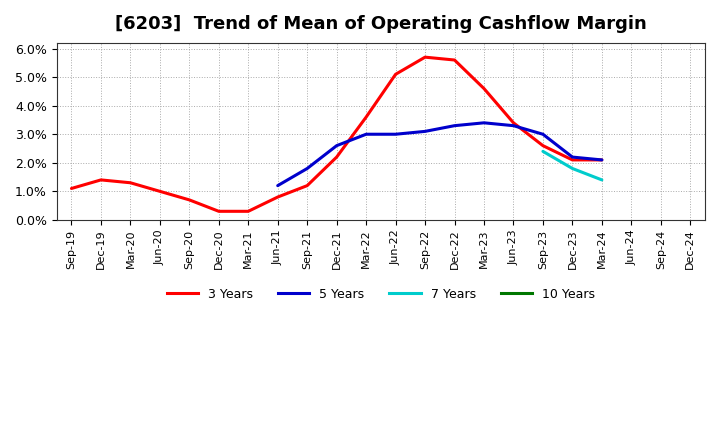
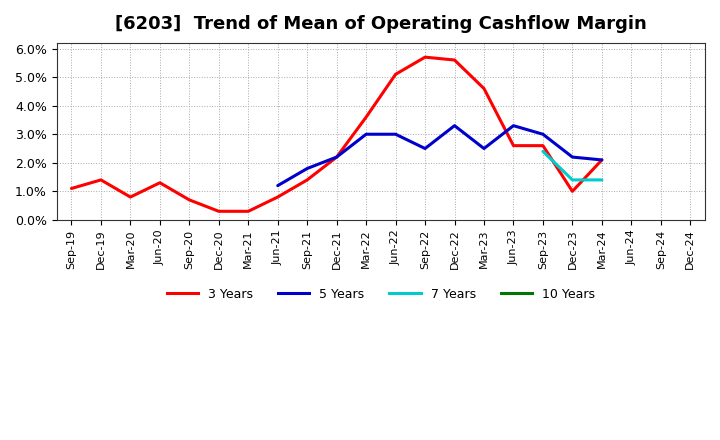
3 Years/Mar-20: 1.3% -> 0.8%
3 Years/Jun-20: 1.0% -> 1.3%
3 Years/Sep-21: 1.2% -> 1.4%
5 Years/Dec-21: 2.6% -> 2.2%
5 Years/Sep-22: 3.1% -> 2.5%
5 Years/Mar-23: 3.4% -> 2.5%
3 Years/Jun-23: 3.4% -> 2.6%
3 Years/Dec-23: 2.1% -> 1.0%
7 Years/Dec-23: 1.8% -> 1.4%
